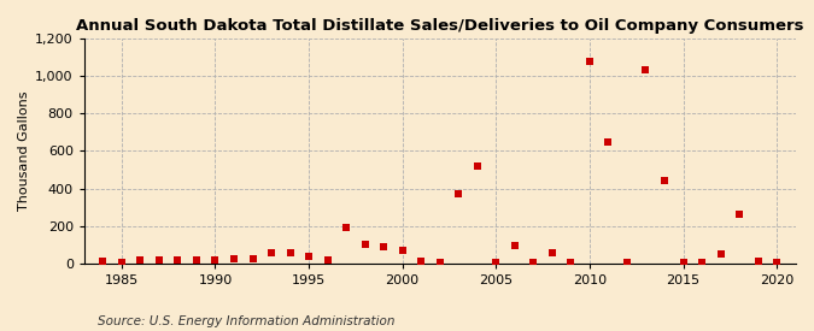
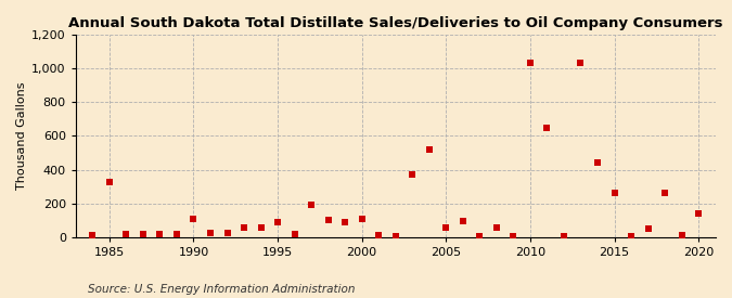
1985: 10 -> 330
1990: 20 -> 110
1995: 40 -> 90
2000: 70 -> 110
2005: 0 -> 60
2010: 1,080 -> 1,030
2015: 0 -> 260
2020: 0 -> 140
